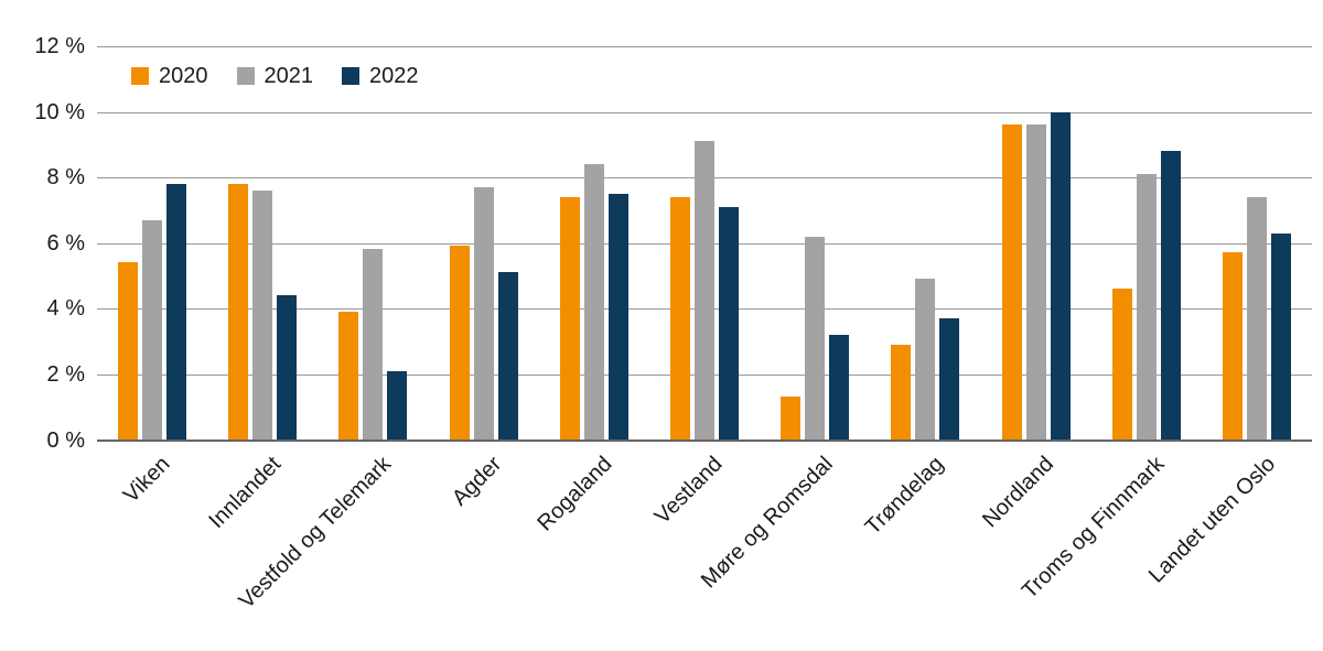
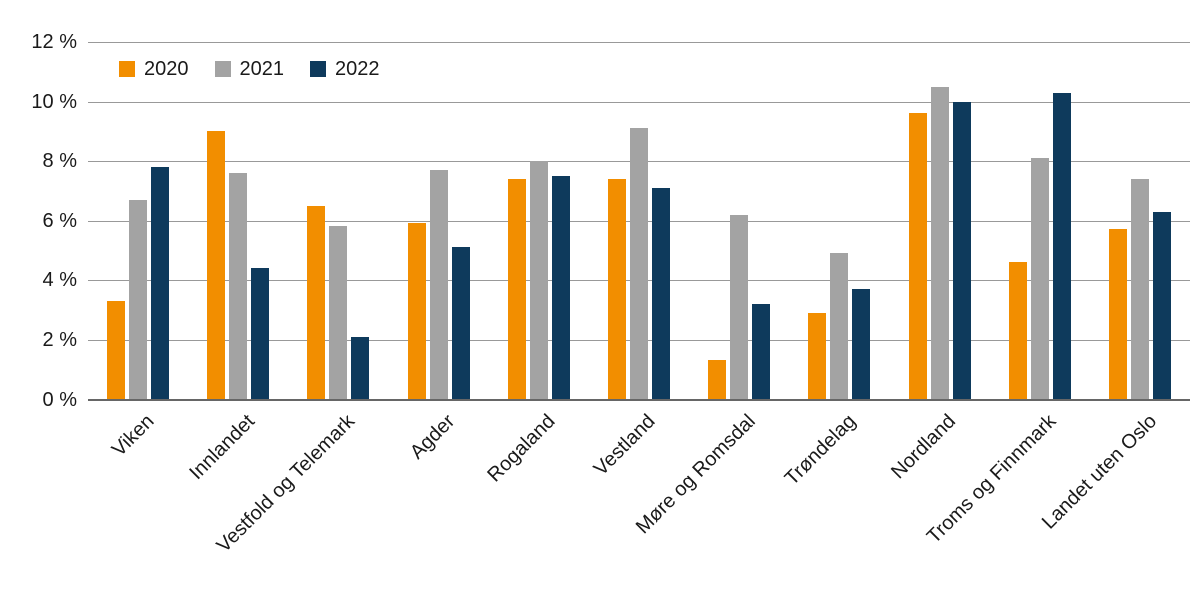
2020/Viken: 5.4% -> 3.3%
2020/Innlandet: 7.8% -> 9.0%
2020/Vestfold og Telemark: 3.9% -> 6.5%
2021/Rogaland: 8.4% -> 8.0%
2021/Nordland: 9.6% -> 10.5%
2022/Troms og Finnmark: 8.8% -> 10.3%
